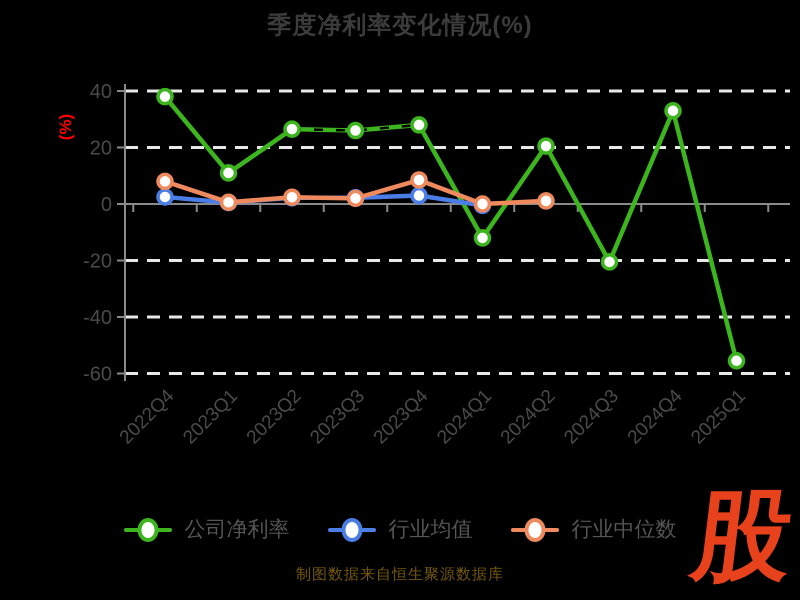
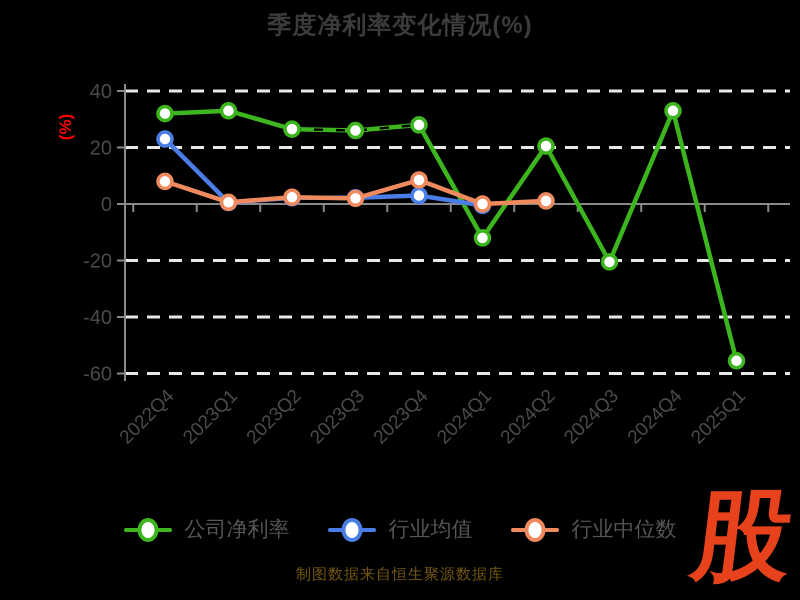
公司净利率/2022Q4: 38 -> 32
行业均值/2022Q4: 2 -> 23
公司净利率/2023Q1: 11 -> 33
